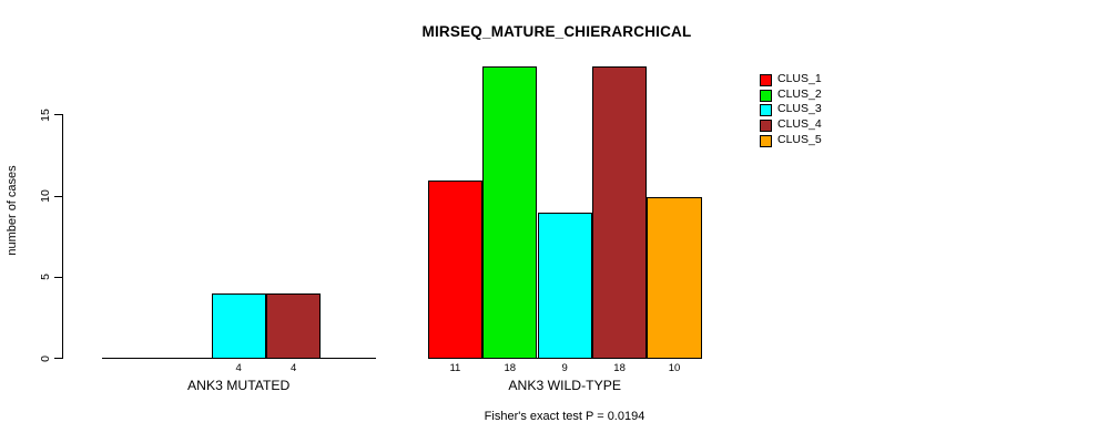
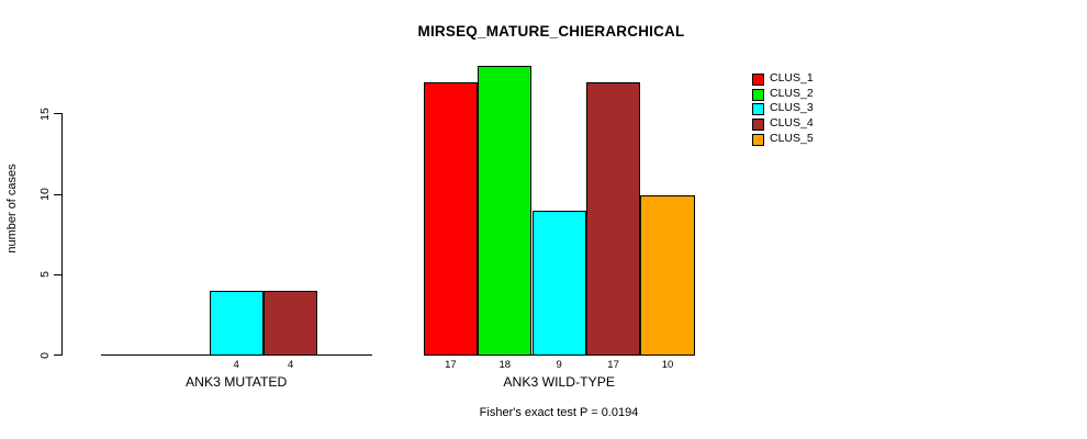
CLUS_1/ANK3 WILD-TYPE: 11 -> 17
CLUS_4/ANK3 WILD-TYPE: 18 -> 17
